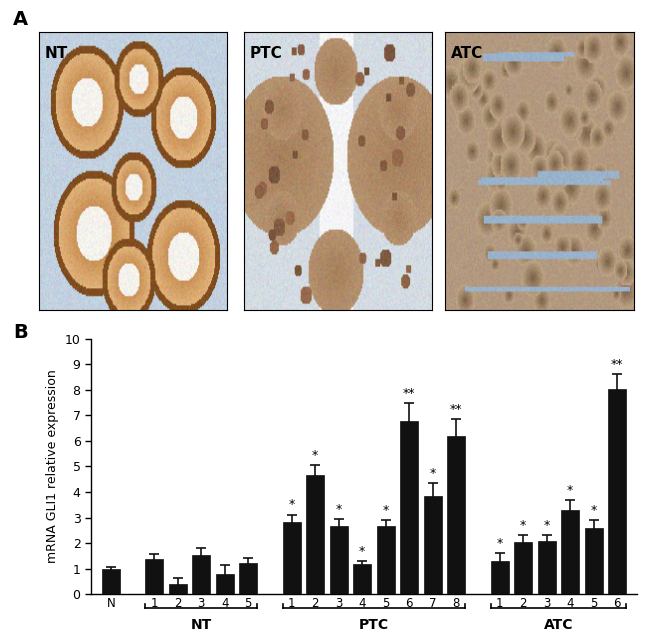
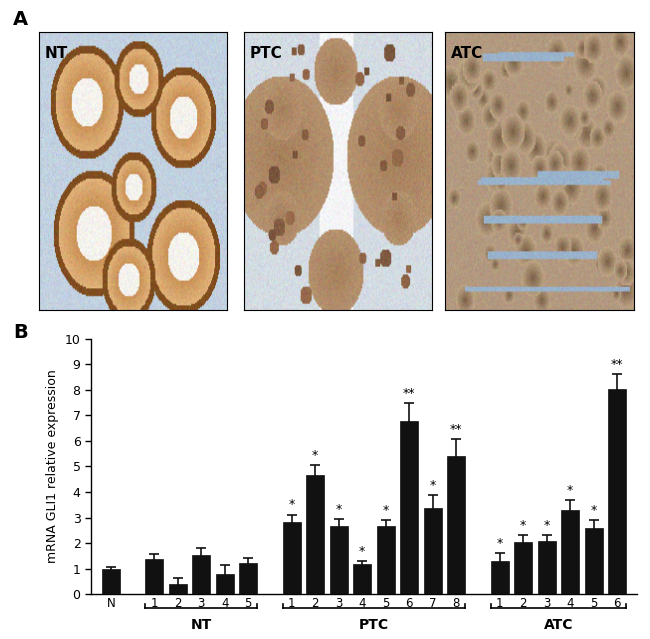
7: 3.85 -> 3.38
8: 6.20 -> 5.42
